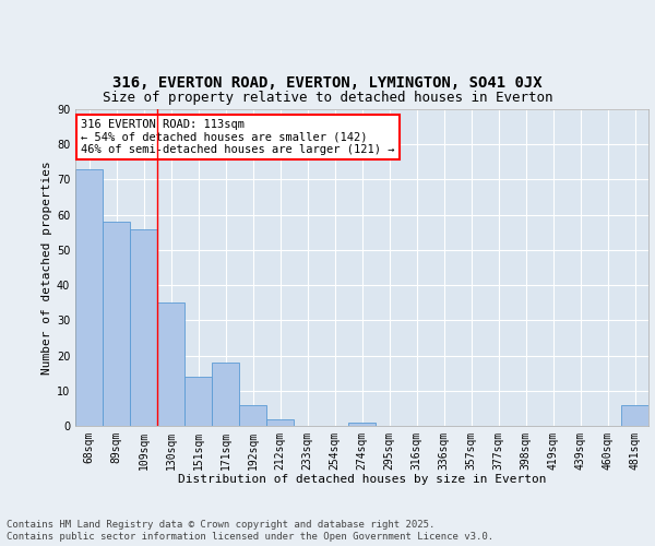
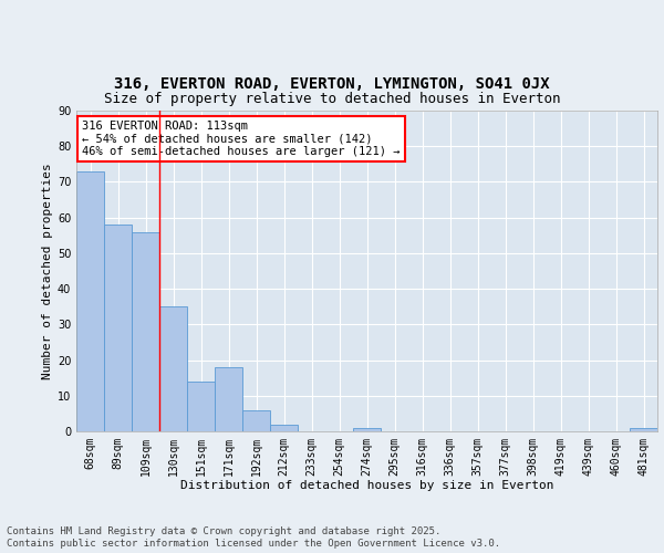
481sqm: 6 -> 1
